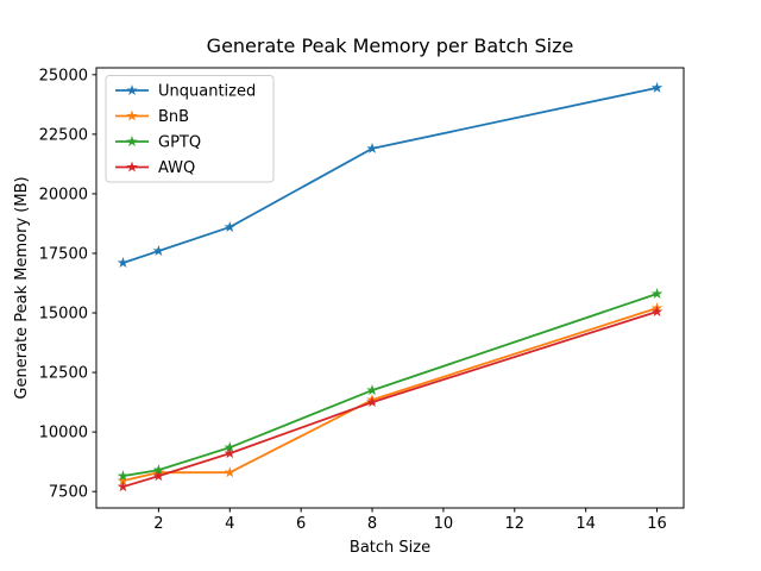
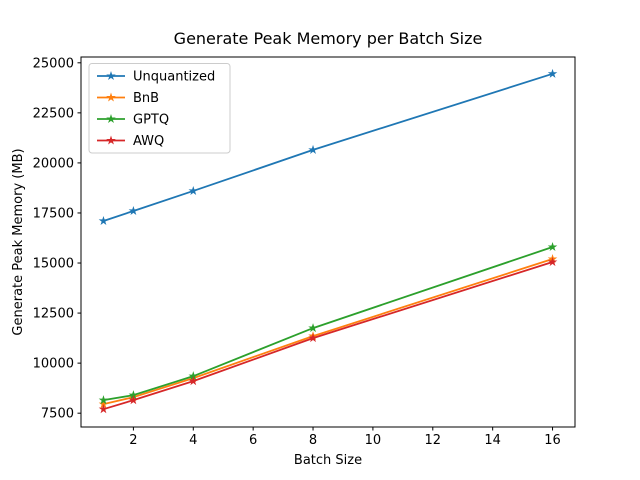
BnB/4: 8300 -> 9200
Unquantized/8: 21900 -> 20600
